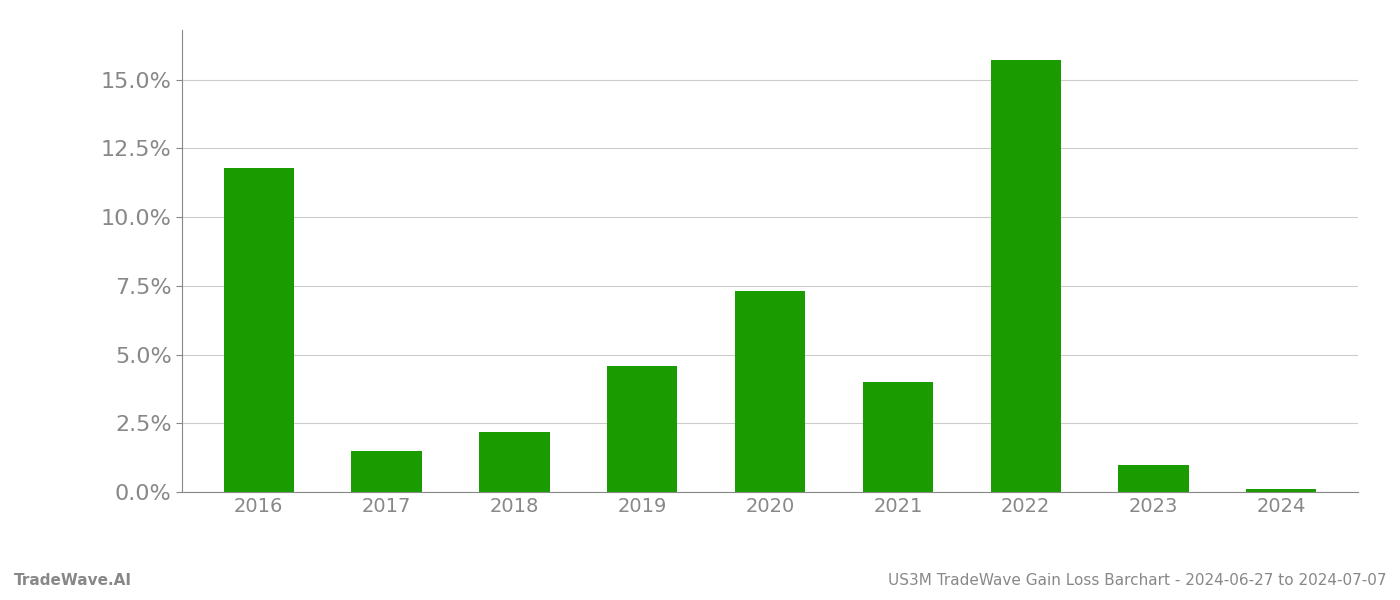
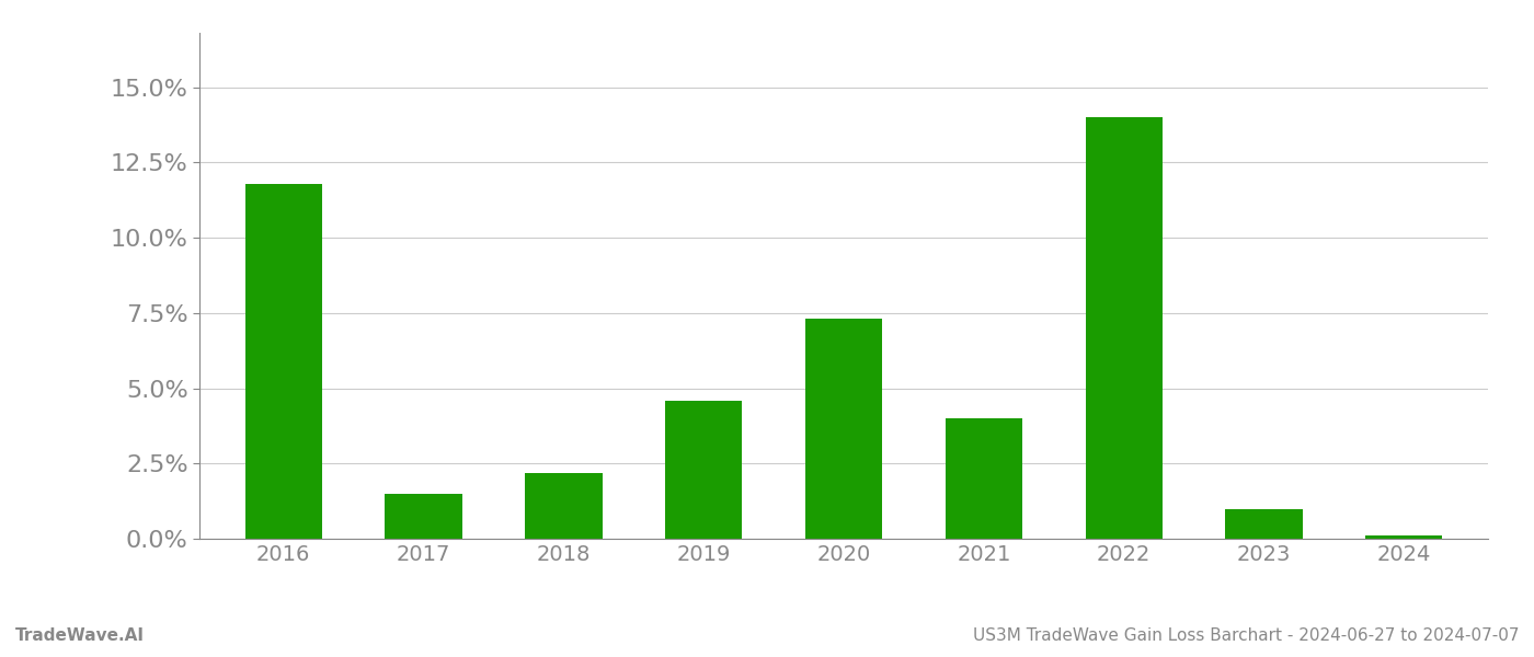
2022: 15.7% -> 14.0%
